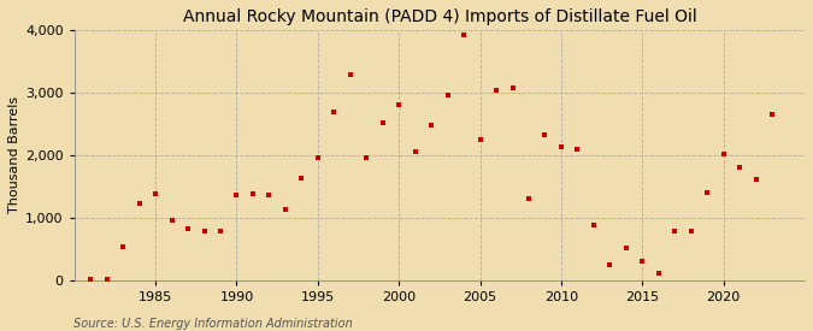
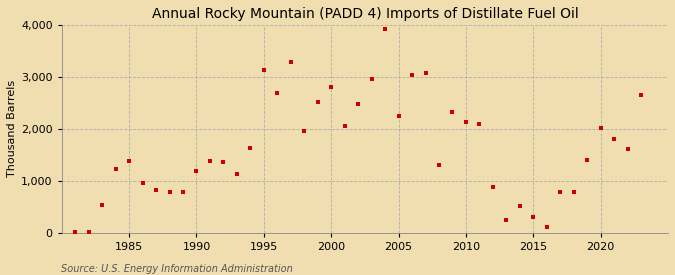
1990: 1,350 -> 1,180
1995: 1,950 -> 3,140
